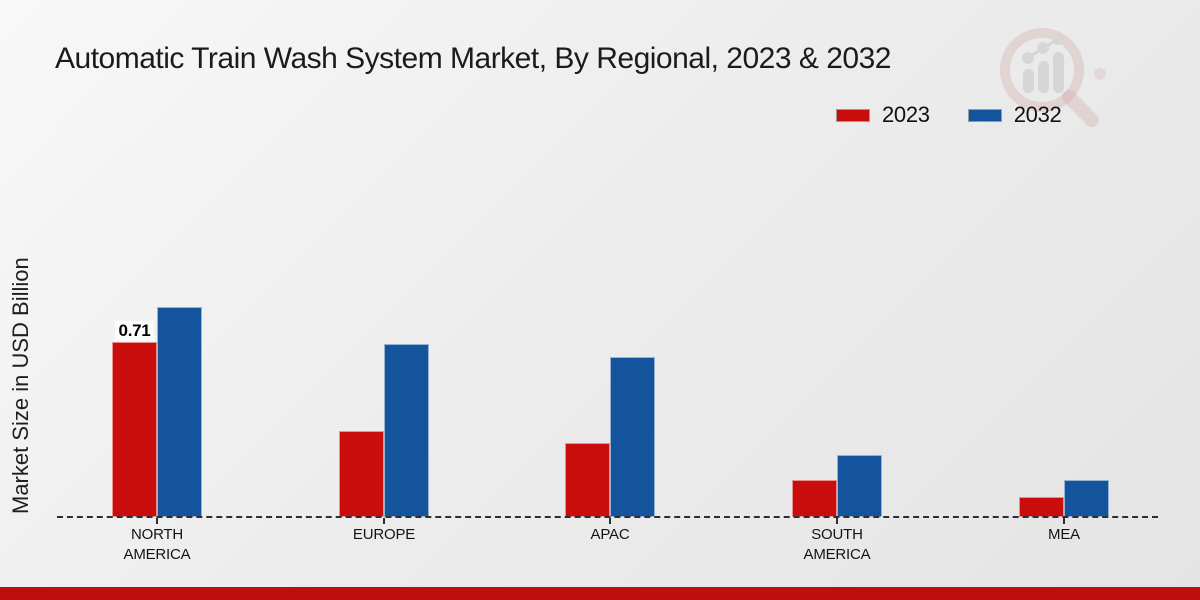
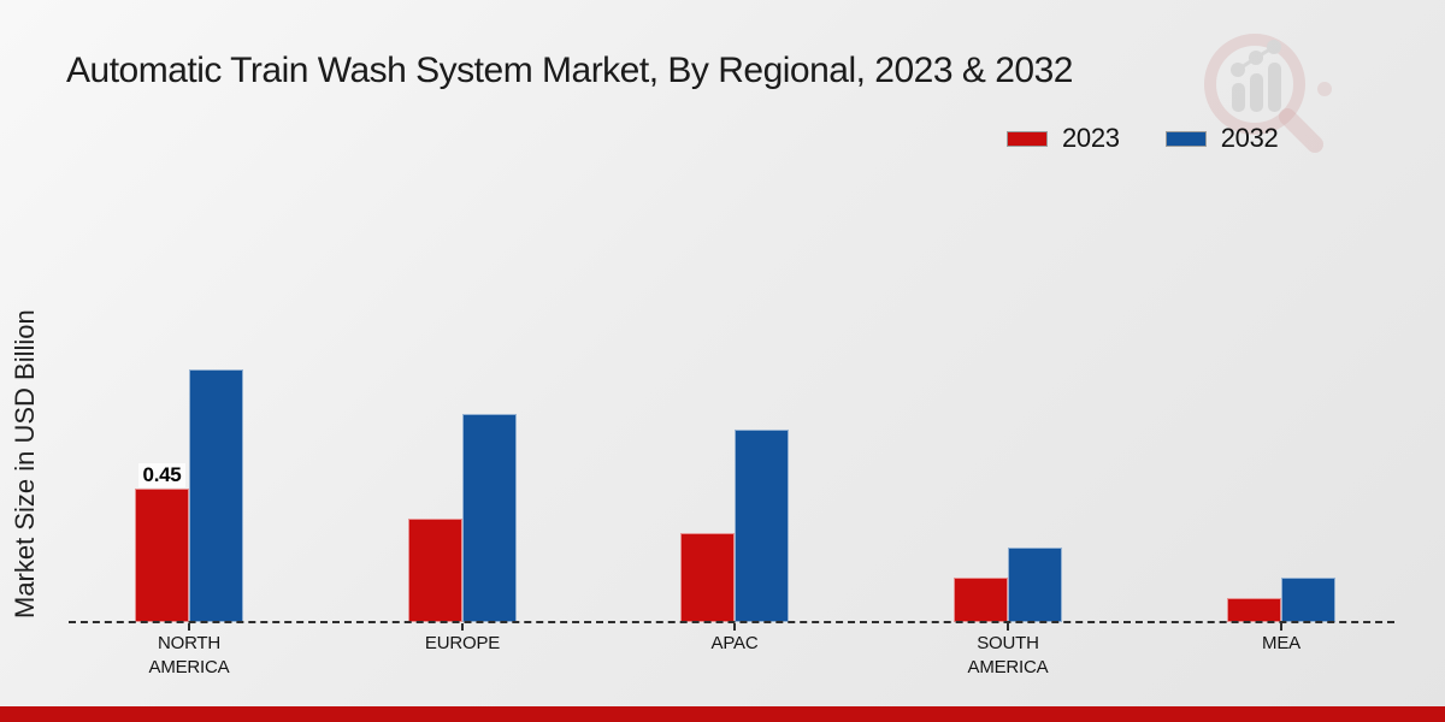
2023/NORTH AMERICA: 0.71 -> 0.45
